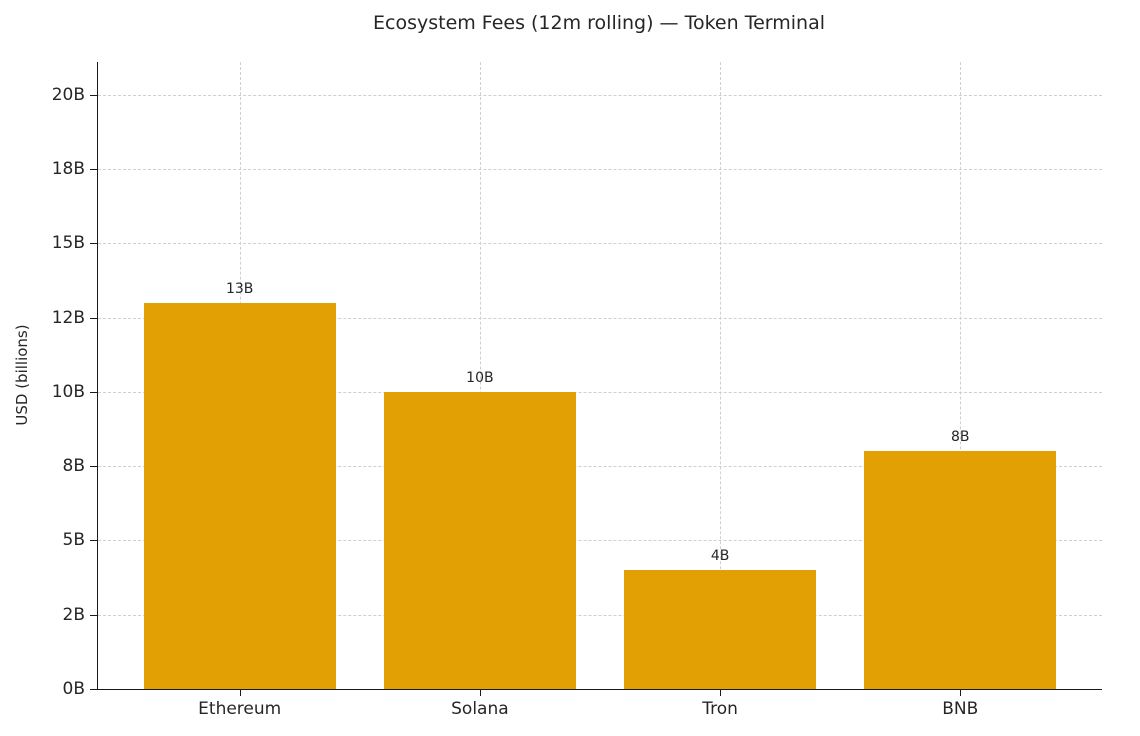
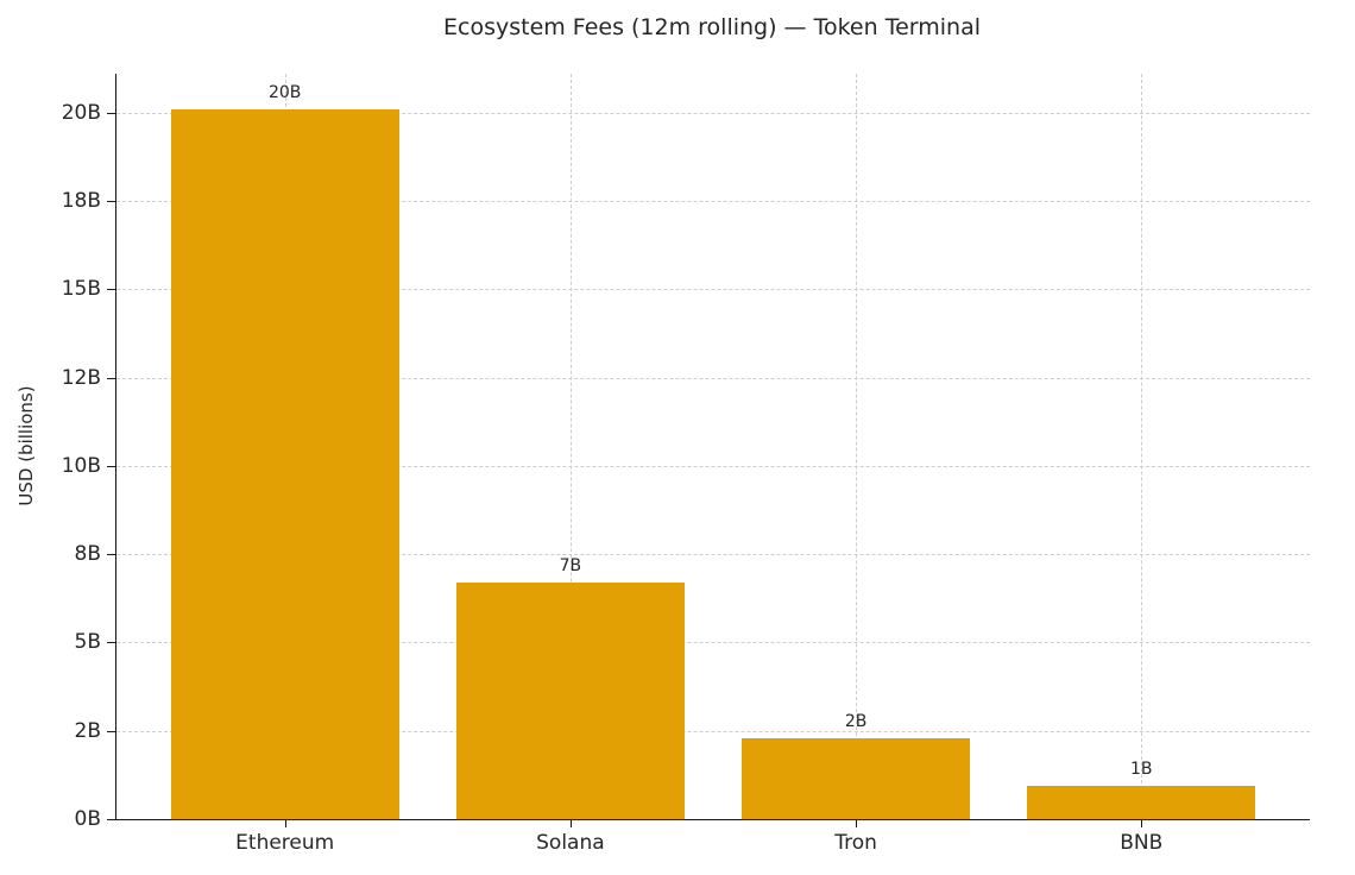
Ethereum: 13B -> 20B
Solana: 10B -> 7B
Tron: 4B -> 2B
BNB: 8B -> 1B
